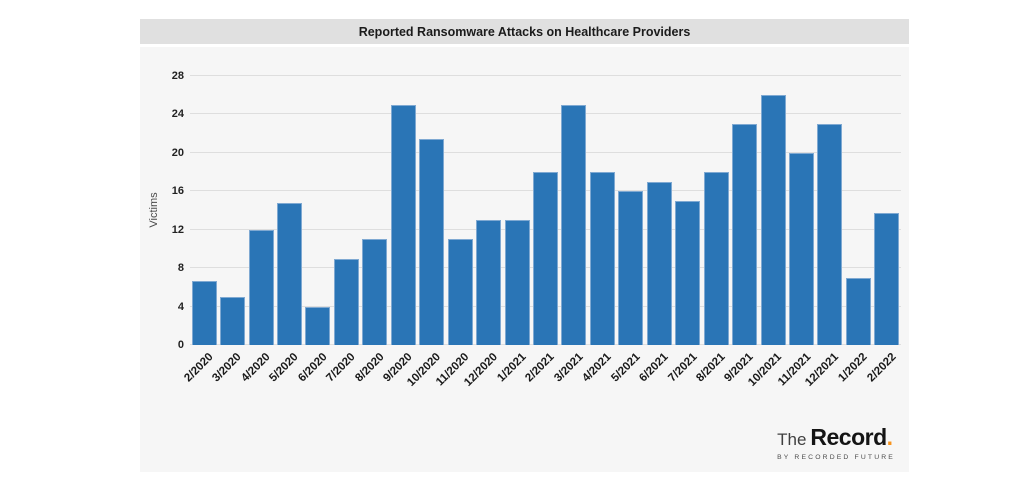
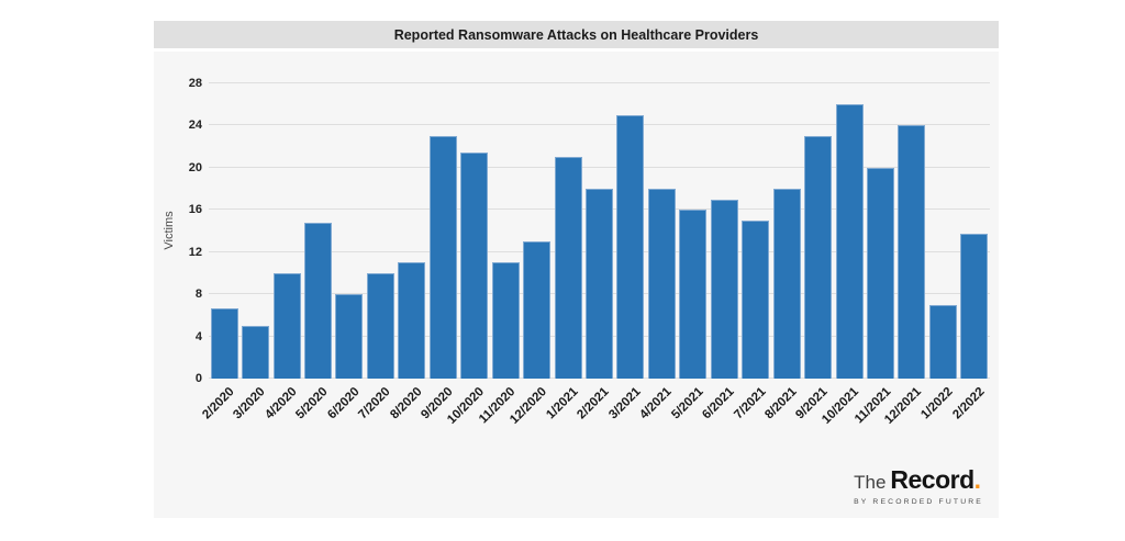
4/2020: 12 -> 10
6/2020: 4 -> 8
7/2020: 9 -> 10
9/2020: 25 -> 23
1/2021: 13 -> 21
12/2021: 23 -> 24
